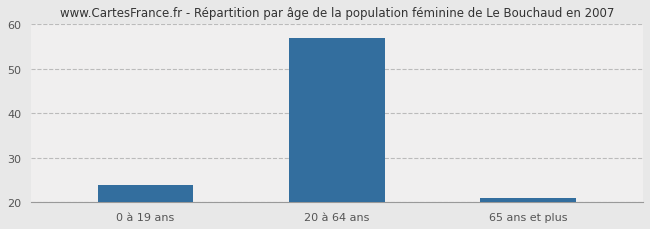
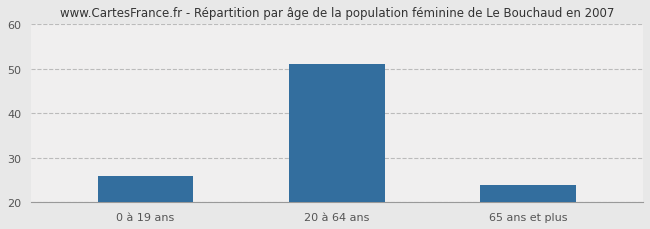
0 à 19 ans: 24 -> 26
20 à 64 ans: 57 -> 51
65 ans et plus: 21 -> 24
